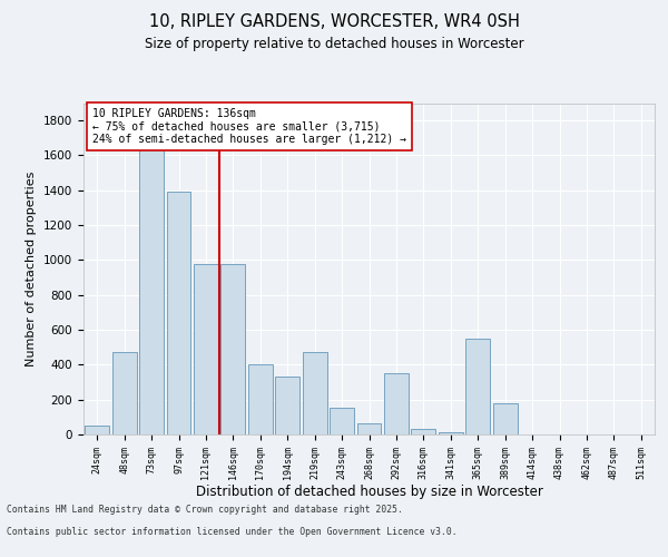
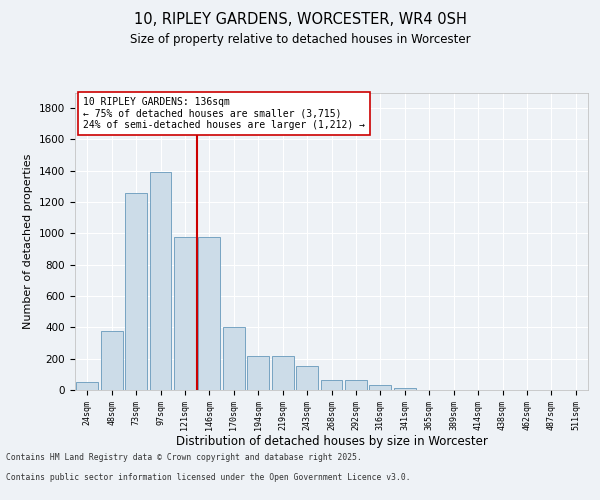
48sqm: 470 -> 380
73sqm: 1640 -> 1260
194sqm: 330 -> 220
219sqm: 470 -> 220
292sqm: 350 -> 60
365sqm: 550 -> 0
389sqm: 180 -> 0
